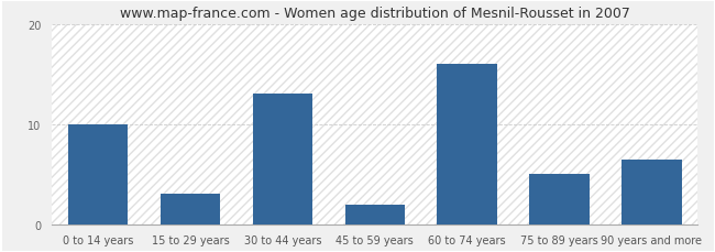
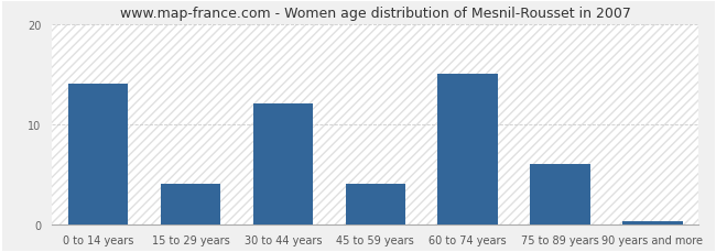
0 to 14 years: 10.0 -> 14.0
15 to 29 years: 3.0 -> 4.0
30 to 44 years: 13.0 -> 12.0
45 to 59 years: 2.0 -> 4.0
60 to 74 years: 16.0 -> 15.0
75 to 89 years: 5.0 -> 6.0
90 years and more: 6.4 -> 0.3
